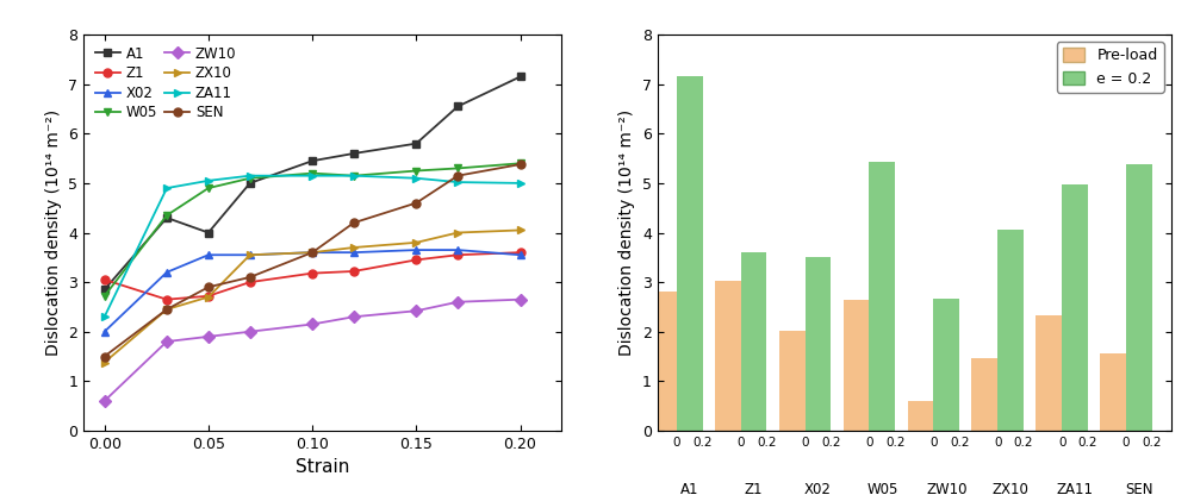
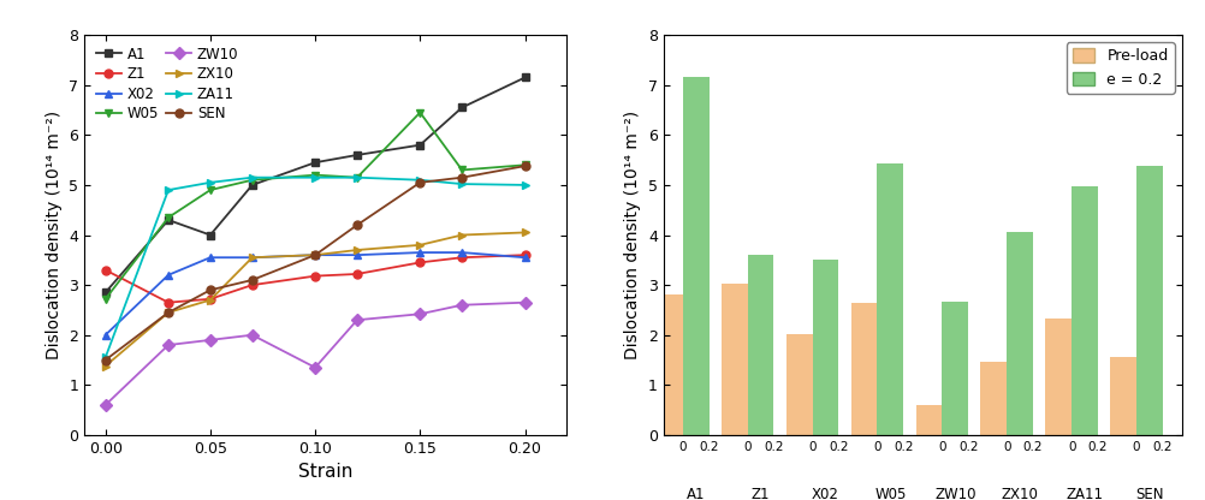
Z1/0.00: 3.05 -> 3.30
ZA11/0.00: 2.30 -> 1.55
ZW10/0.10: 2.15 -> 1.35
W05/0.15: 5.25 -> 6.45
SEN/0.15: 4.60 -> 5.05
